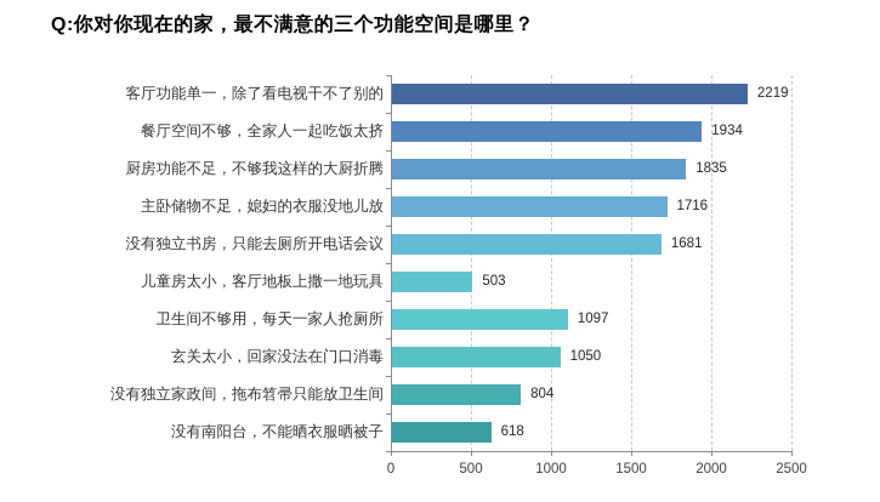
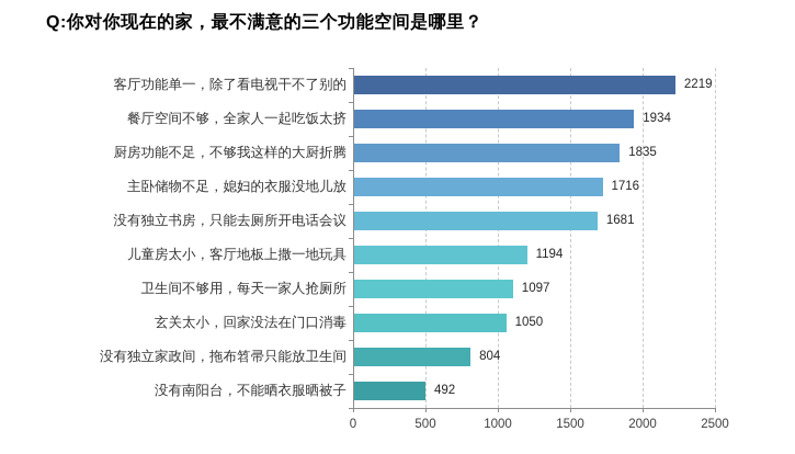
儿童房太小，客厅地板上撒一地玩具: 503 -> 1194
没有南阳台，不能晒衣服晒被子: 618 -> 492
